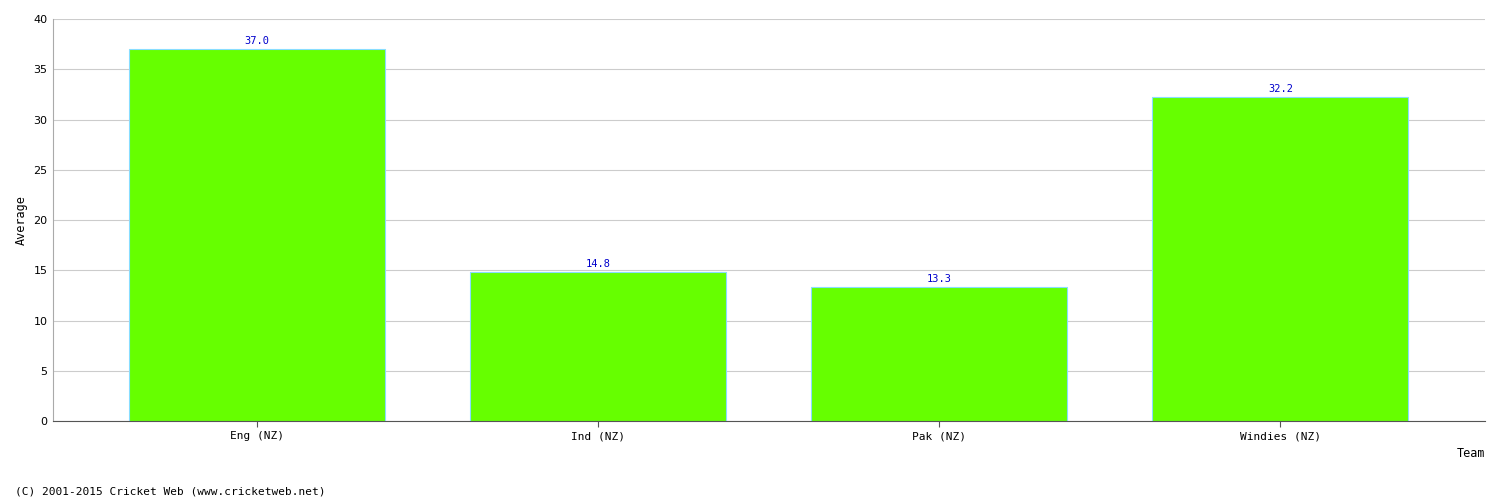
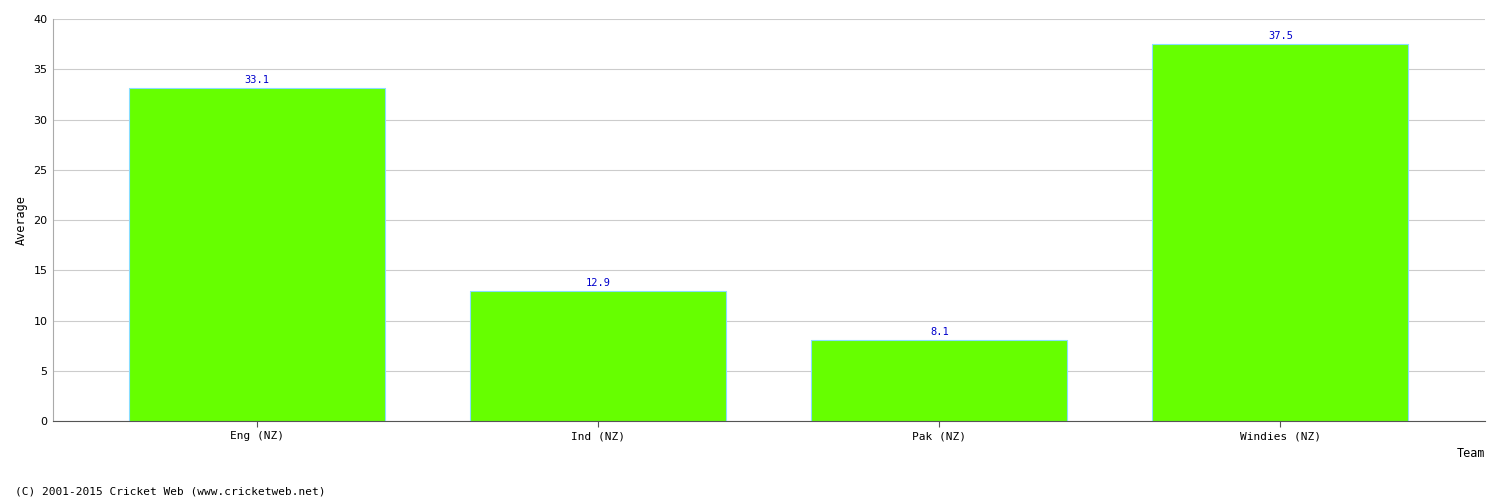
Eng (NZ): 37.0 -> 33.1
Ind (NZ): 14.8 -> 12.9
Pak (NZ): 13.3 -> 8.1
Windies (NZ): 32.2 -> 37.5
